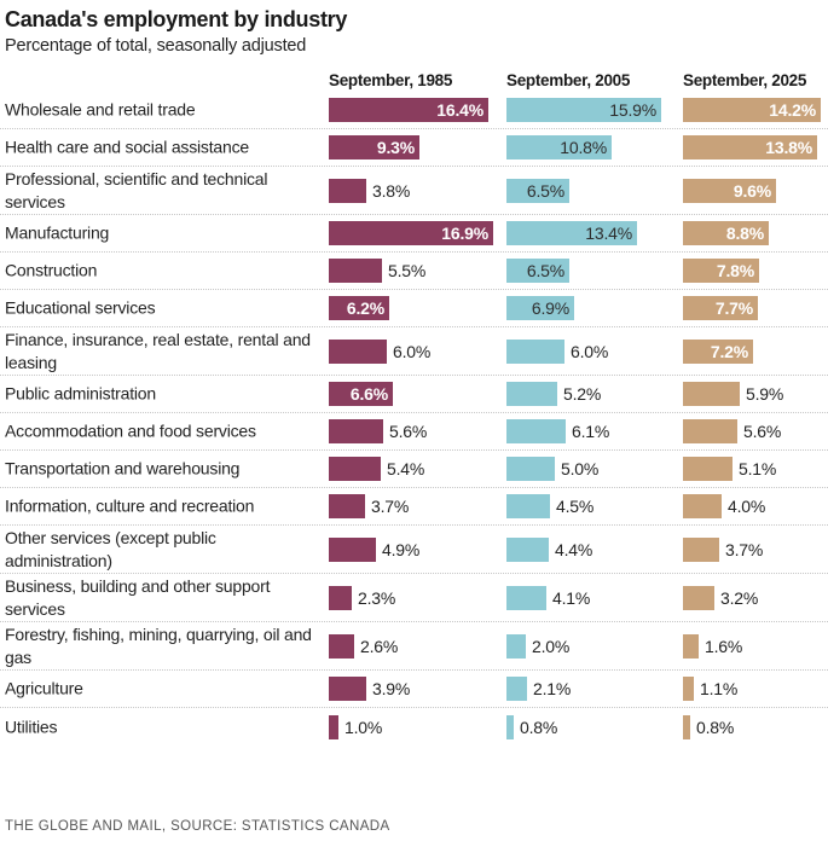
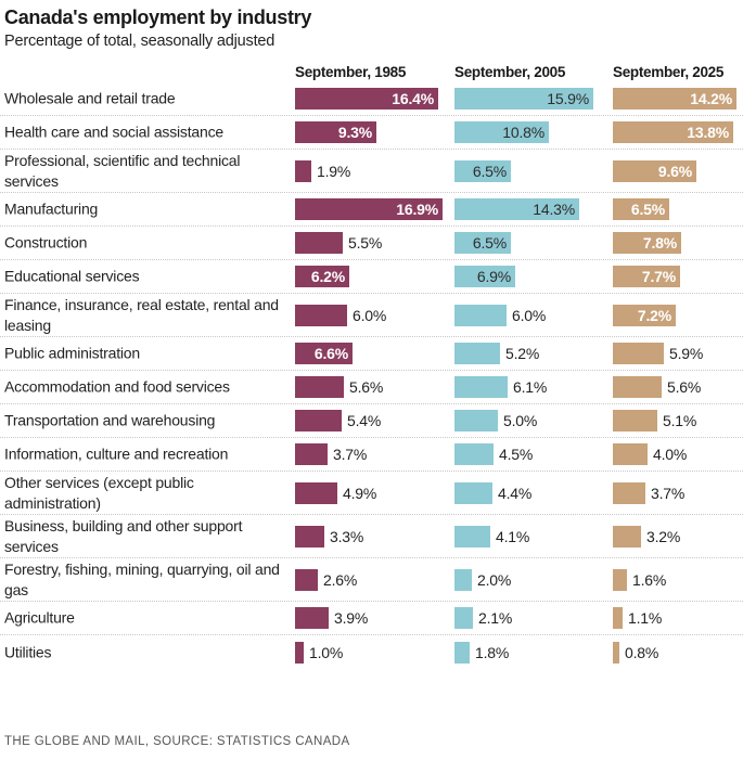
September, 1985/Professional, scientific and technical services: 3.8% -> 1.9%
September, 2005/Manufacturing: 13.4% -> 14.3%
September, 2025/Manufacturing: 8.8% -> 6.5%
September, 1985/Business, building and other support services: 2.3% -> 3.3%
September, 2005/Utilities: 0.8% -> 1.8%
